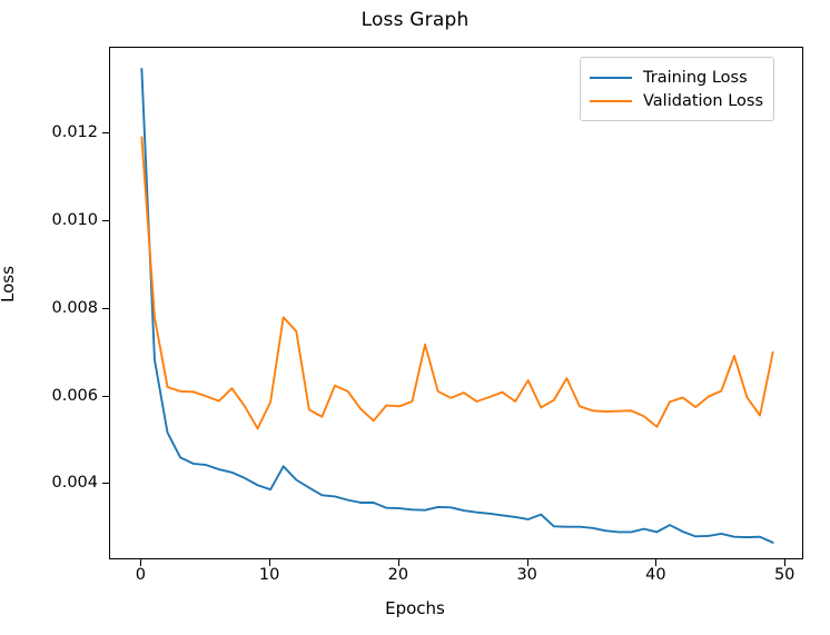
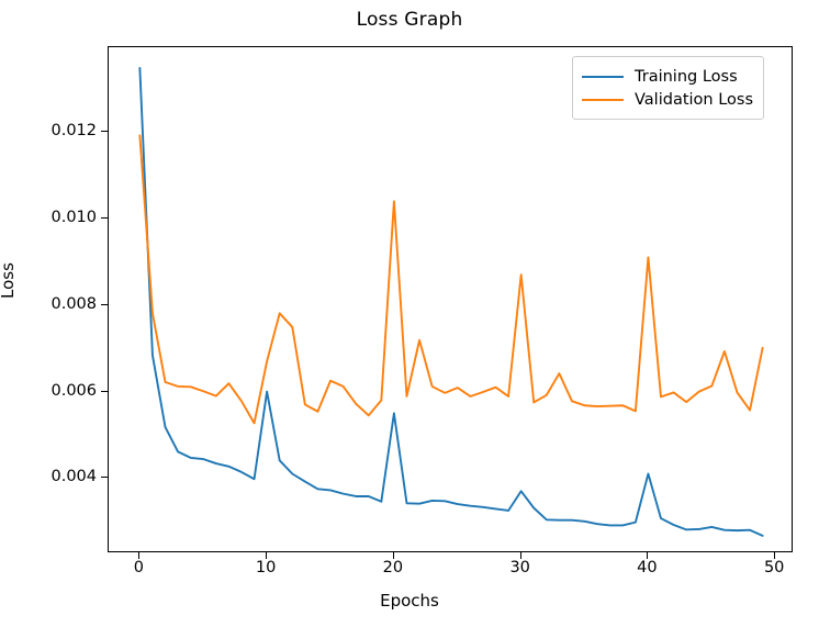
Training Loss/10: 0.0039 -> 0.0060
Validation Loss/10: 0.0059 -> 0.0067
Training Loss/20: 0.0034 -> 0.0055
Validation Loss/20: 0.0058 -> 0.0104
Training Loss/30: 0.0032 -> 0.0037
Validation Loss/30: 0.0064 -> 0.0087
Training Loss/40: 0.0029 -> 0.0041
Validation Loss/40: 0.0053 -> 0.0091
